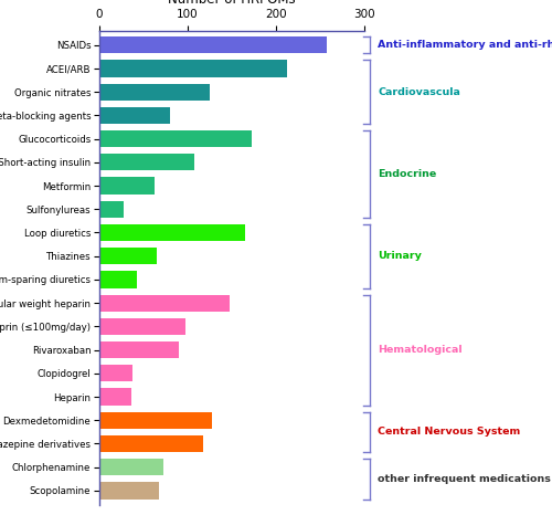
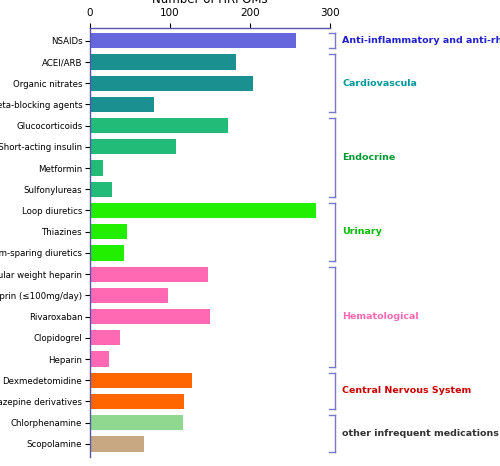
ACEI/ARB: 212 -> 182
Organic nitrates: 125 -> 204
Metformin: 62 -> 16
Loop diuretics: 165 -> 282
Thiazines: 65 -> 46
Rivaroxaban: 90 -> 150
Heparin: 36 -> 24
Chlorphenamine: 72 -> 116
